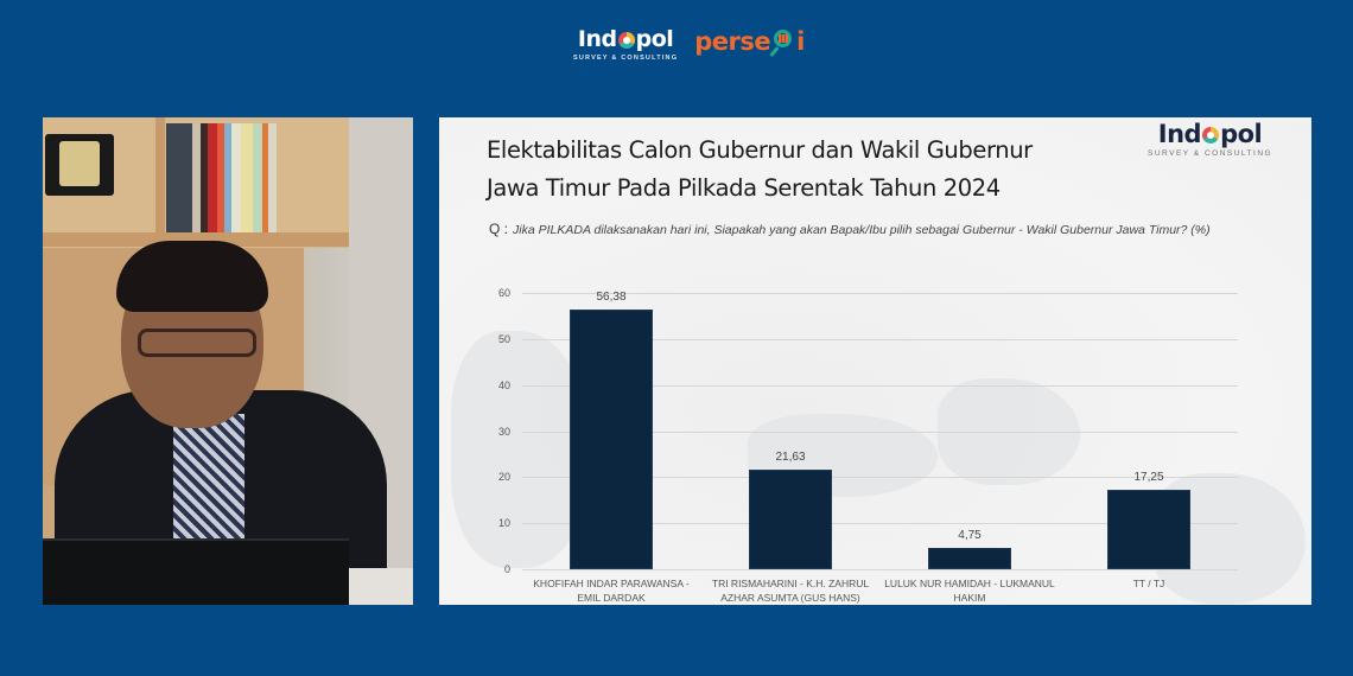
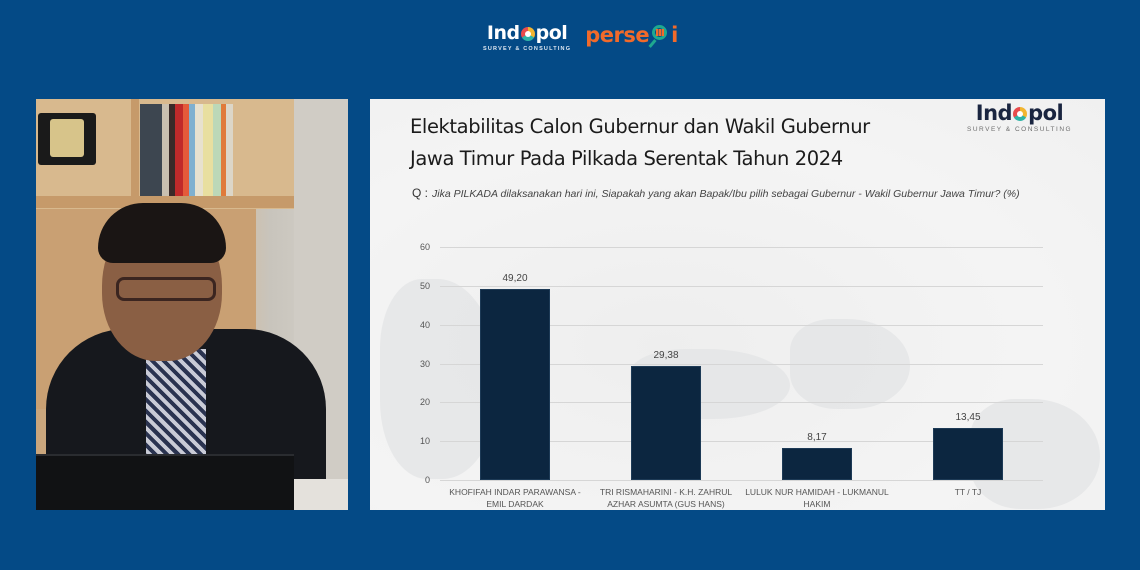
KHOFIFAH INDAR PARAWANSA - EMIL DARDAK: 56,38 -> 49,20
TRI RISMAHARINI - K.H. ZAHRUL AZHAR ASUMTA (GUS HANS): 21,63 -> 29,38
LULUK NUR HAMIDAH - LUKMANUL HAKIM: 4,75 -> 8,17
TT / TJ: 17,25 -> 13,45
